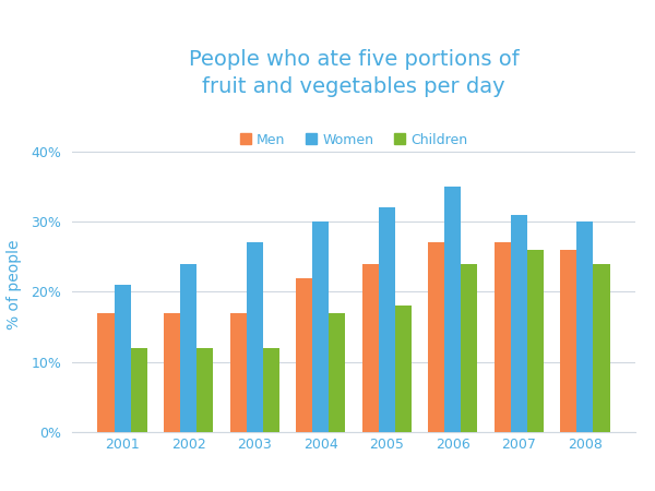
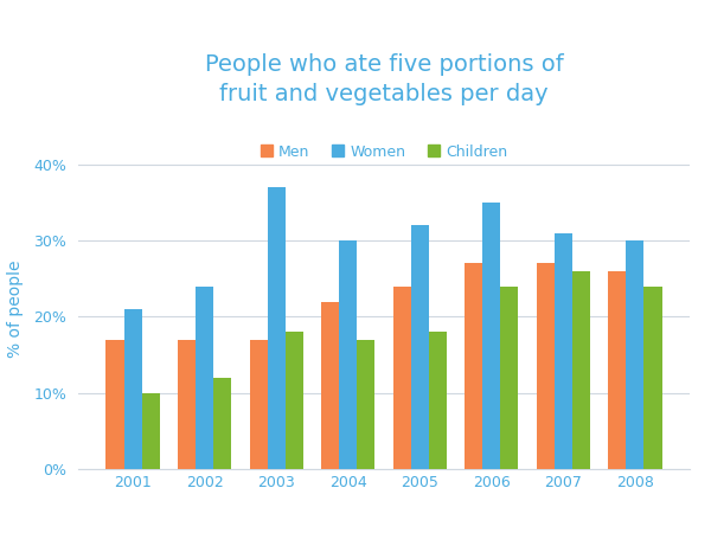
Children/2001: 12% -> 10%
Women/2003: 27% -> 37%
Children/2003: 12% -> 18%
